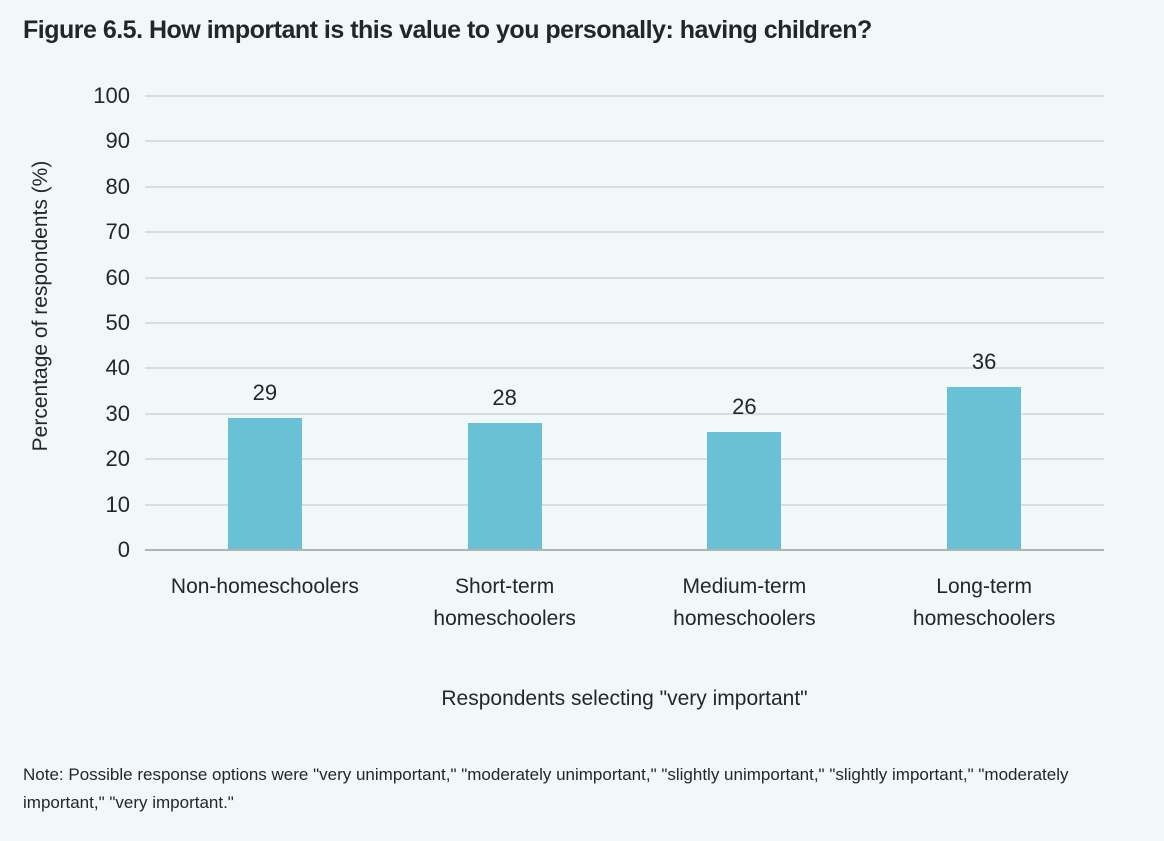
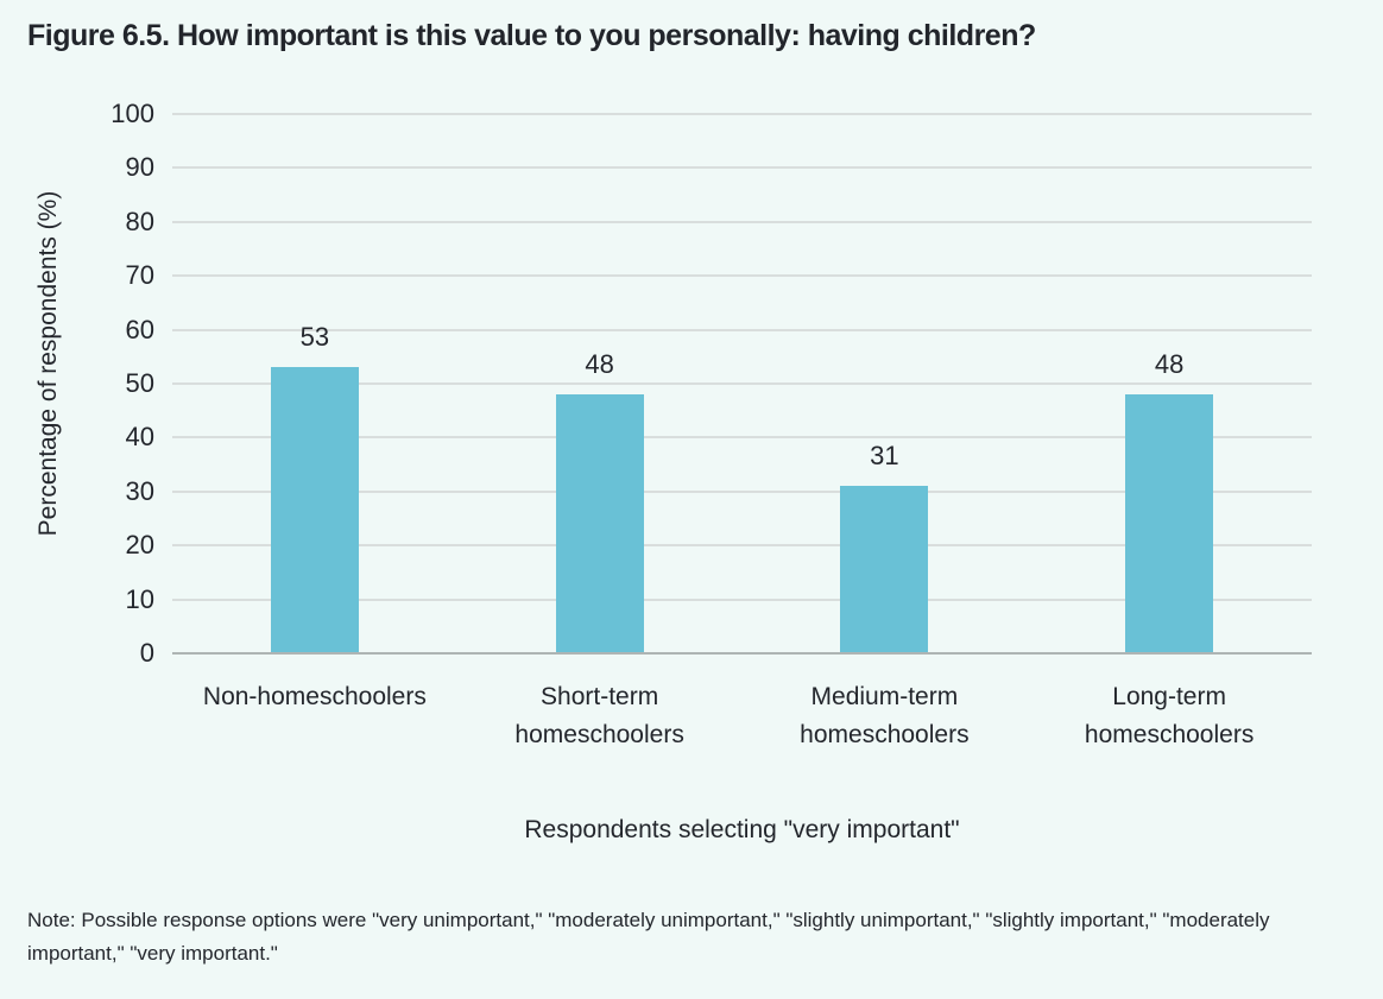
Non-homeschoolers: 29 -> 53
Short-term homeschoolers: 28 -> 48
Medium-term homeschoolers: 26 -> 31
Long-term homeschoolers: 36 -> 48
